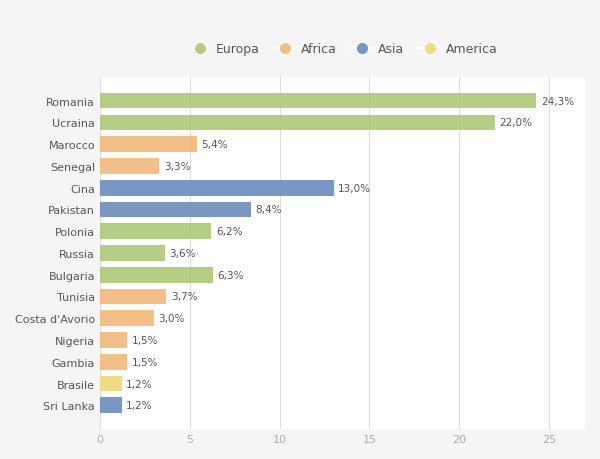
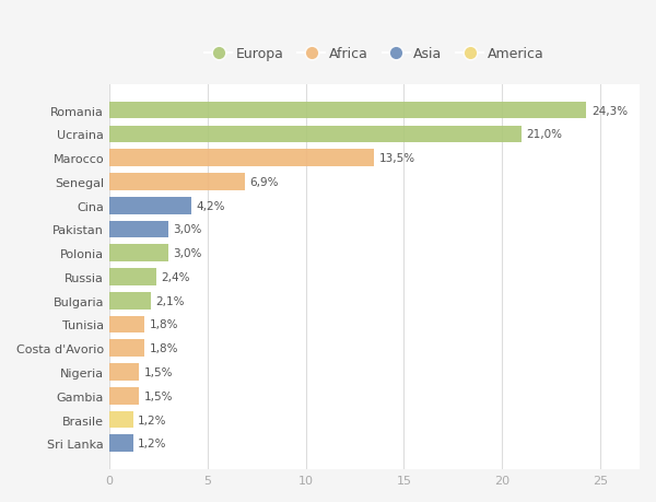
Ucraina: 22,0% -> 21,0%
Marocco: 5,4% -> 13,5%
Senegal: 3,3% -> 6,9%
Cina: 13,0% -> 4,2%
Pakistan: 8,4% -> 3,0%
Polonia: 6,2% -> 3,0%
Russia: 3,6% -> 2,4%
Bulgaria: 6,3% -> 2,1%
Tunisia: 3,7% -> 1,8%
Costa d'Avorio: 3,0% -> 1,8%
